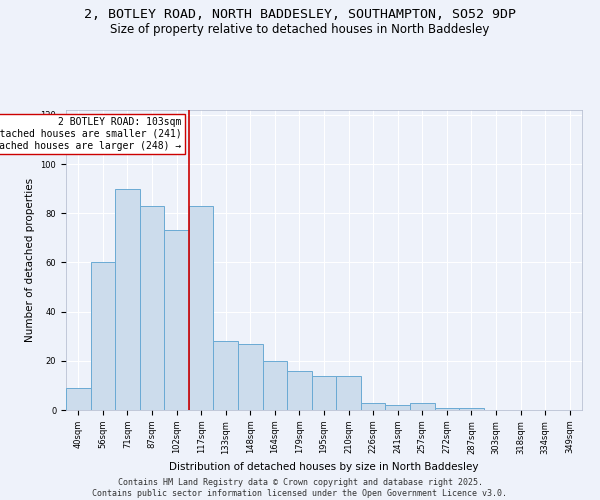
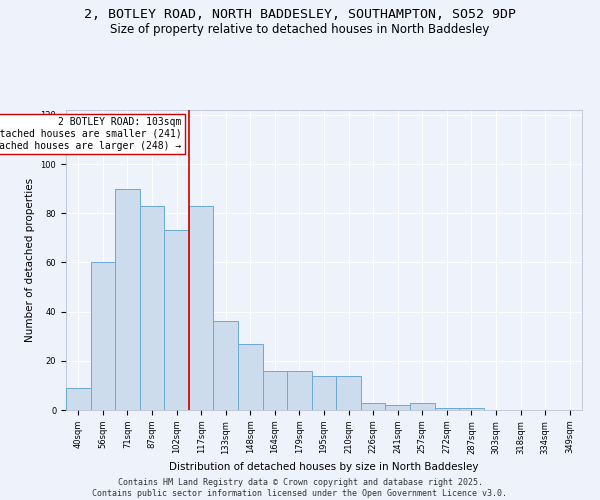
133sqm: 28 -> 36
164sqm: 20 -> 16
